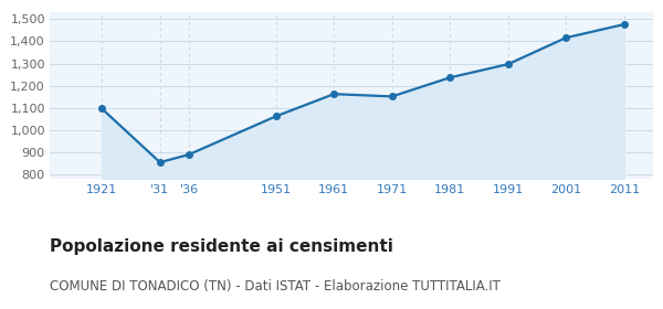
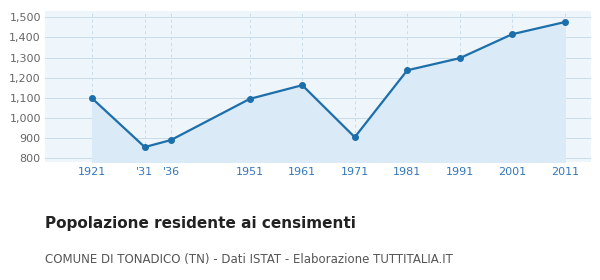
1951: 1,063 -> 1,095
1971: 1,152 -> 905
